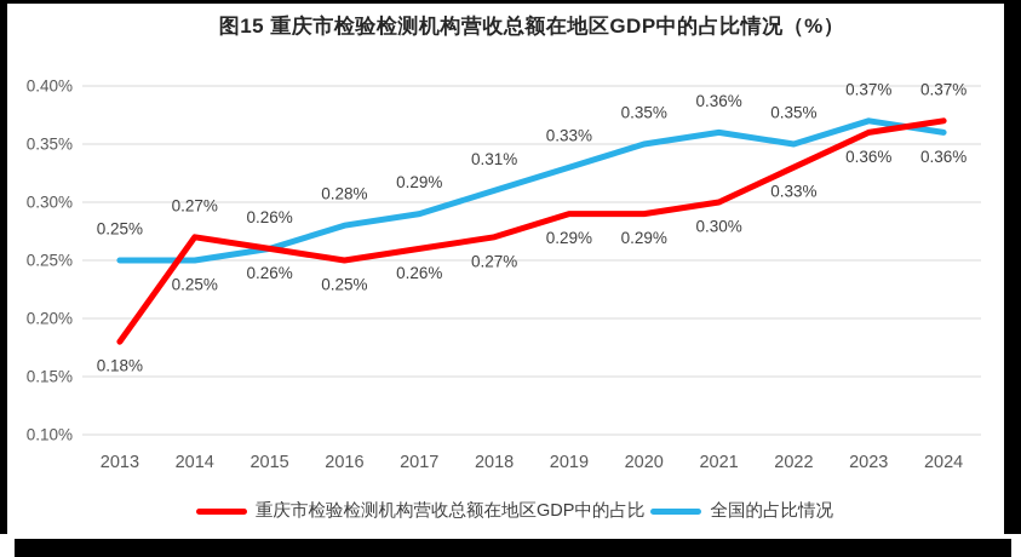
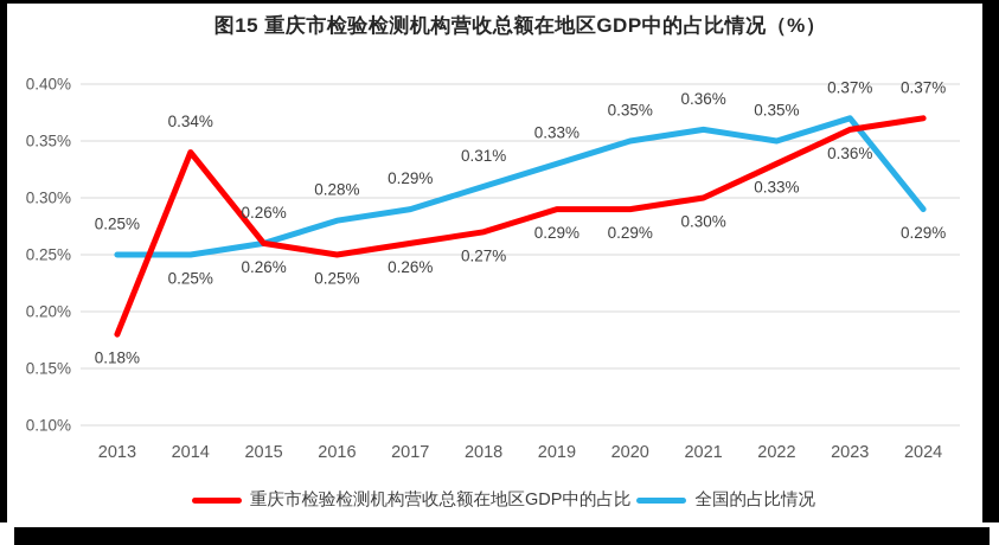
重庆市检验检测机构营收总额在地区GDP中的占比/2014: 0.27% -> 0.34%
全国的占比情况/2024: 0.36% -> 0.29%
